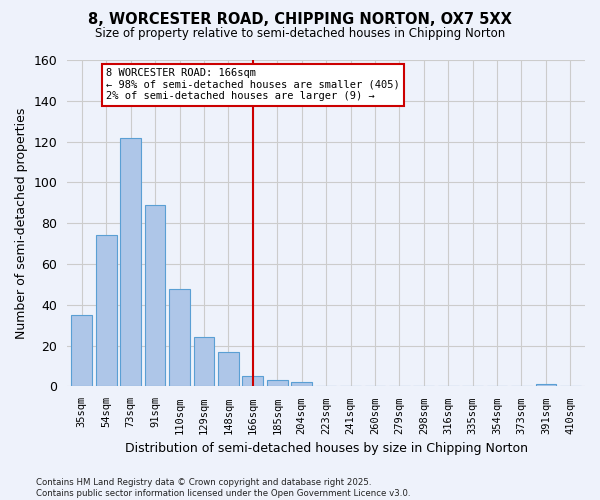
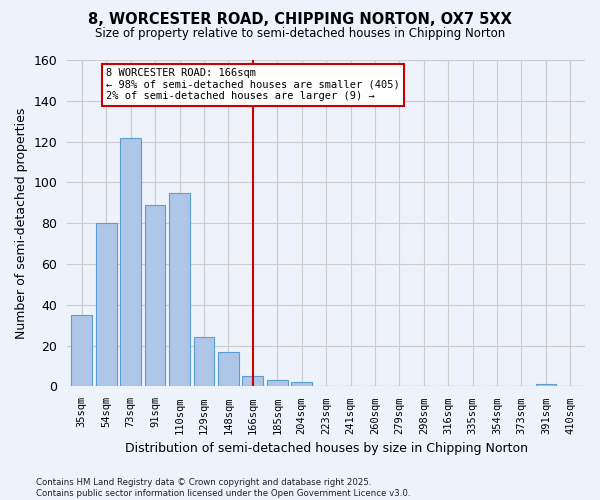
54sqm: 74 -> 80
110sqm: 48 -> 95
